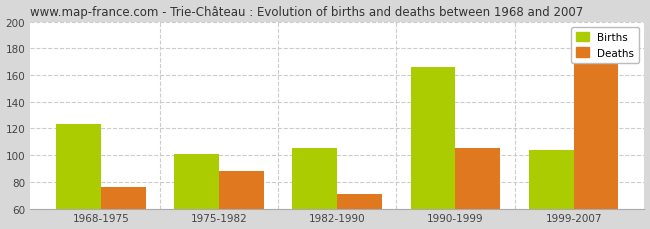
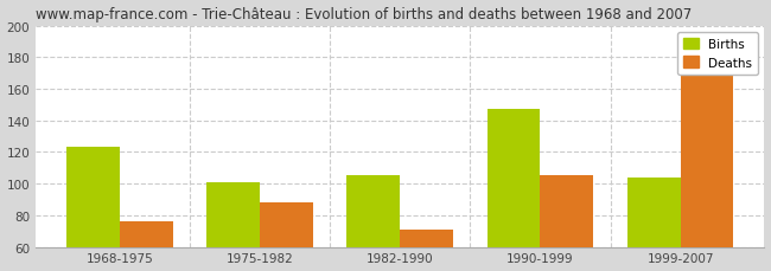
Births/1990-1999: 166 -> 147
